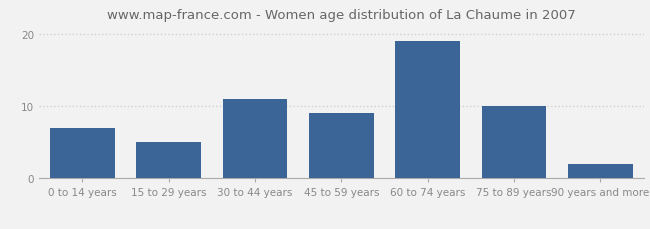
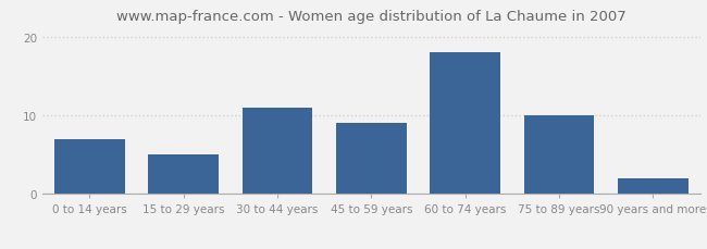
60 to 74 years: 19 -> 18
